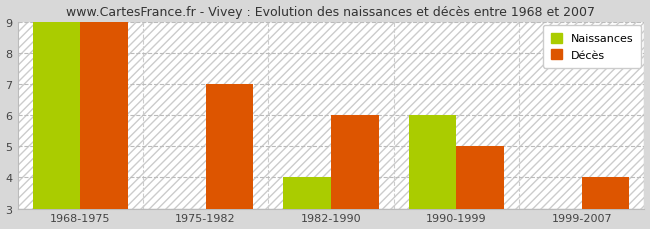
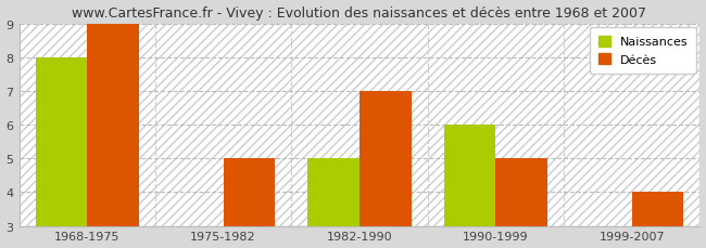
Naissances/1968-1975: 9 -> 8
Décès/1975-1982: 7 -> 5
Naissances/1982-1990: 4 -> 5
Décès/1982-1990: 6 -> 7
